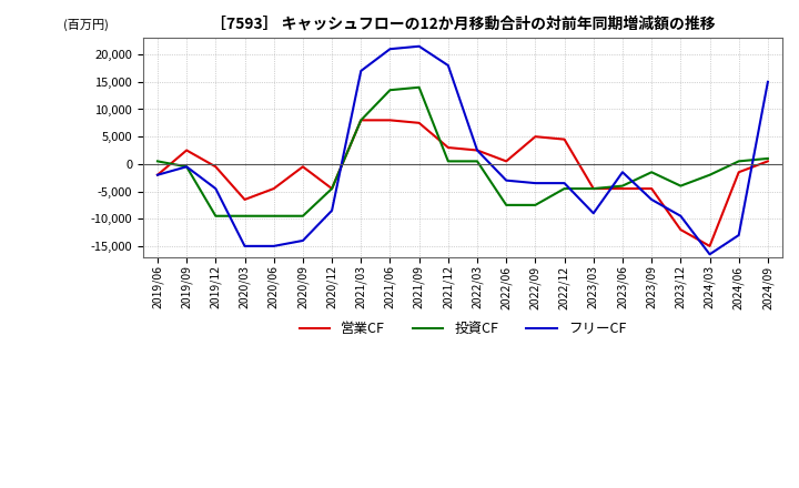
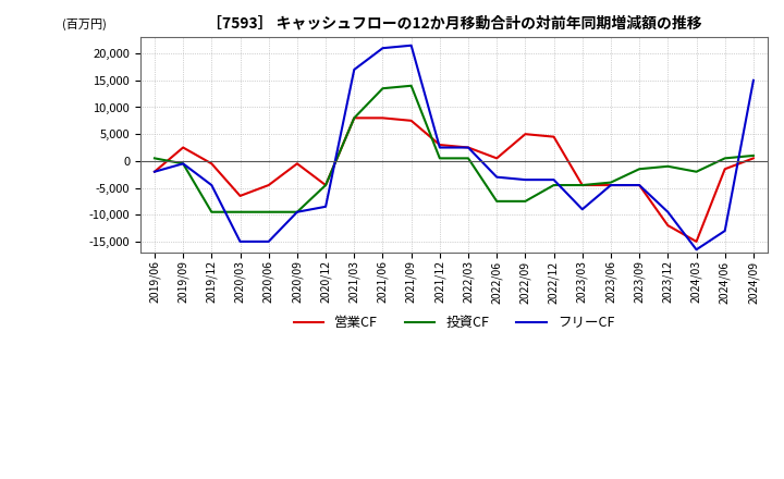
フリーCF/2020/09: -14,000 -> -9,500
フリーCF/2021/12: 18,000 -> 2,500
フリーCF/2023/06: -1,500 -> -4,500
フリーCF/2023/09: -6,500 -> -4,500
投資CF/2023/12: -4,000 -> -1,000
